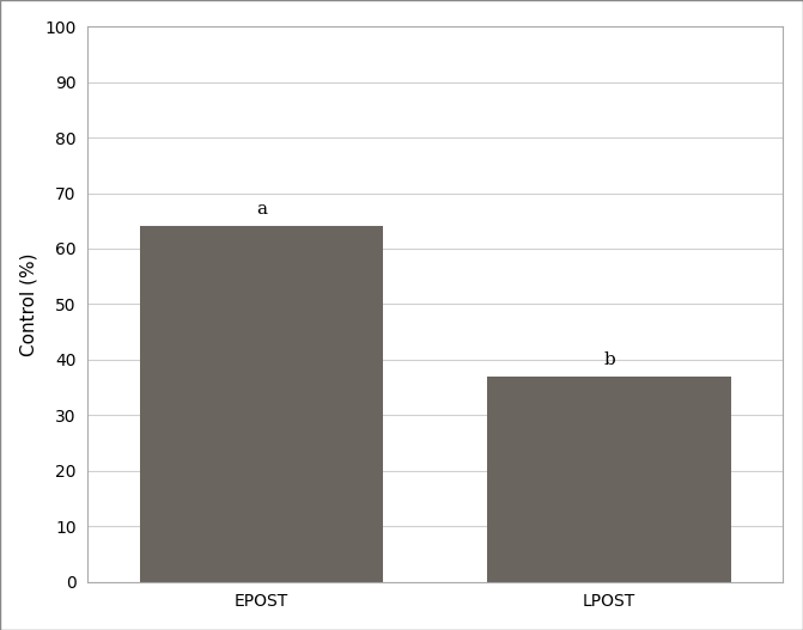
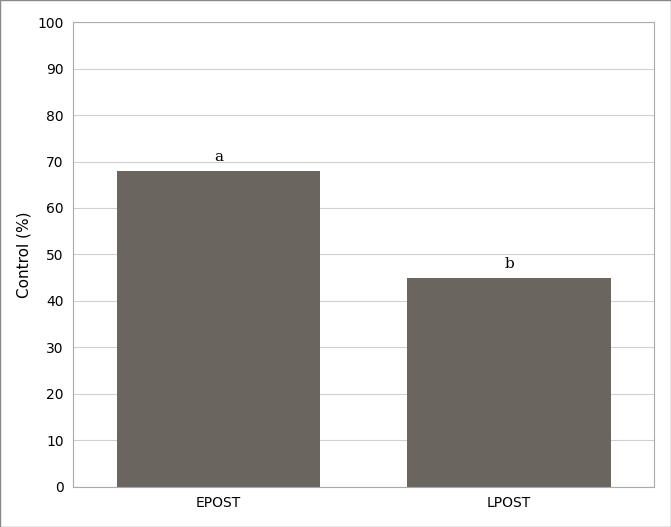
EPOST: 64 -> 68
LPOST: 37 -> 45
